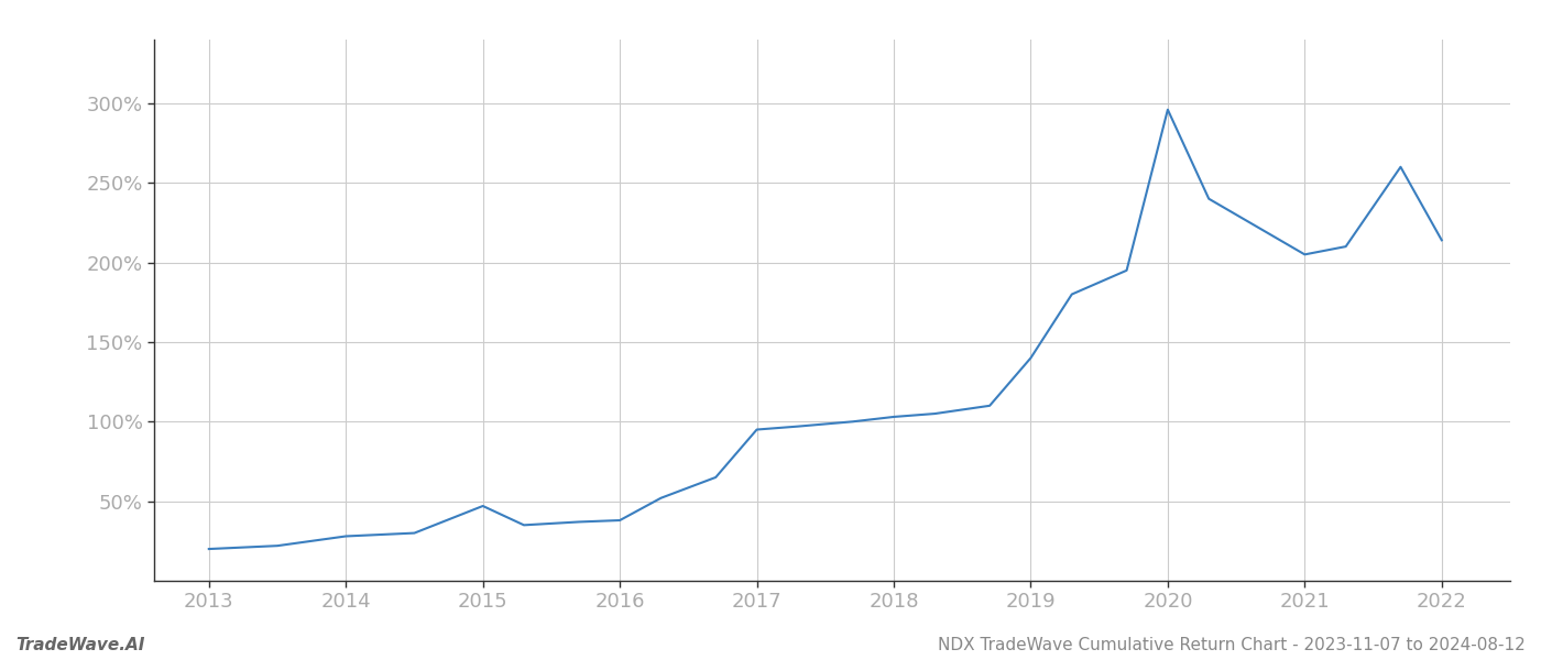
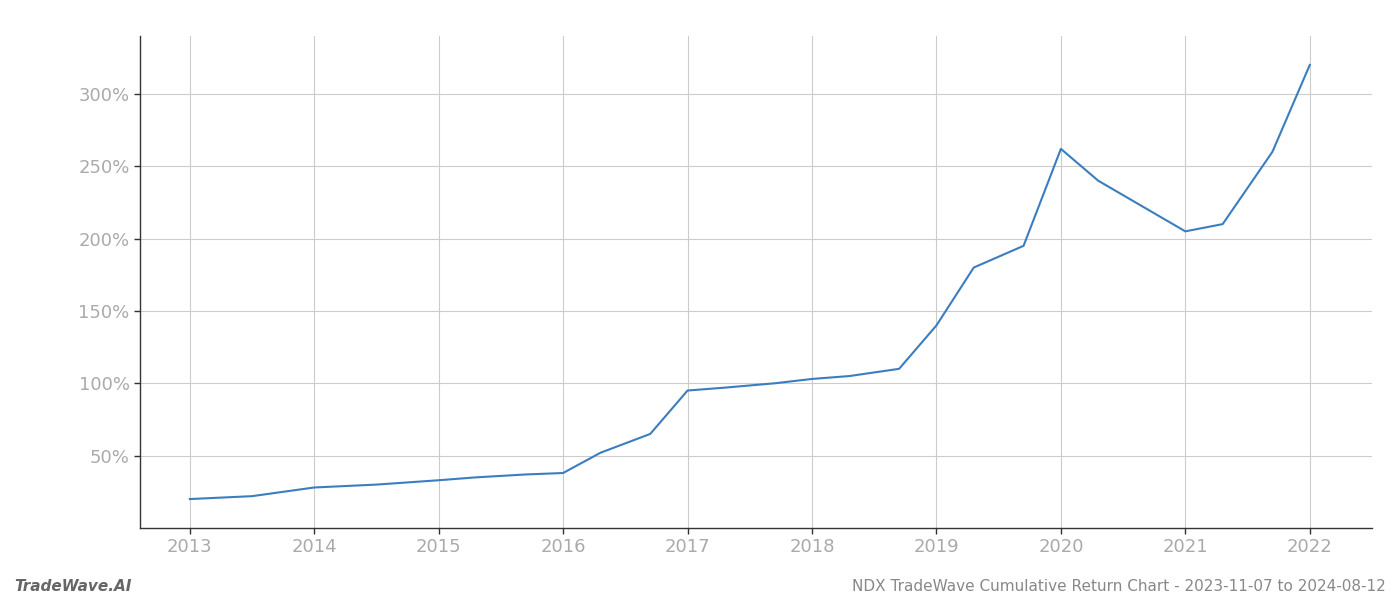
2015: 47% -> 33%
2020: 296% -> 262%
2022: 214% -> 320%
